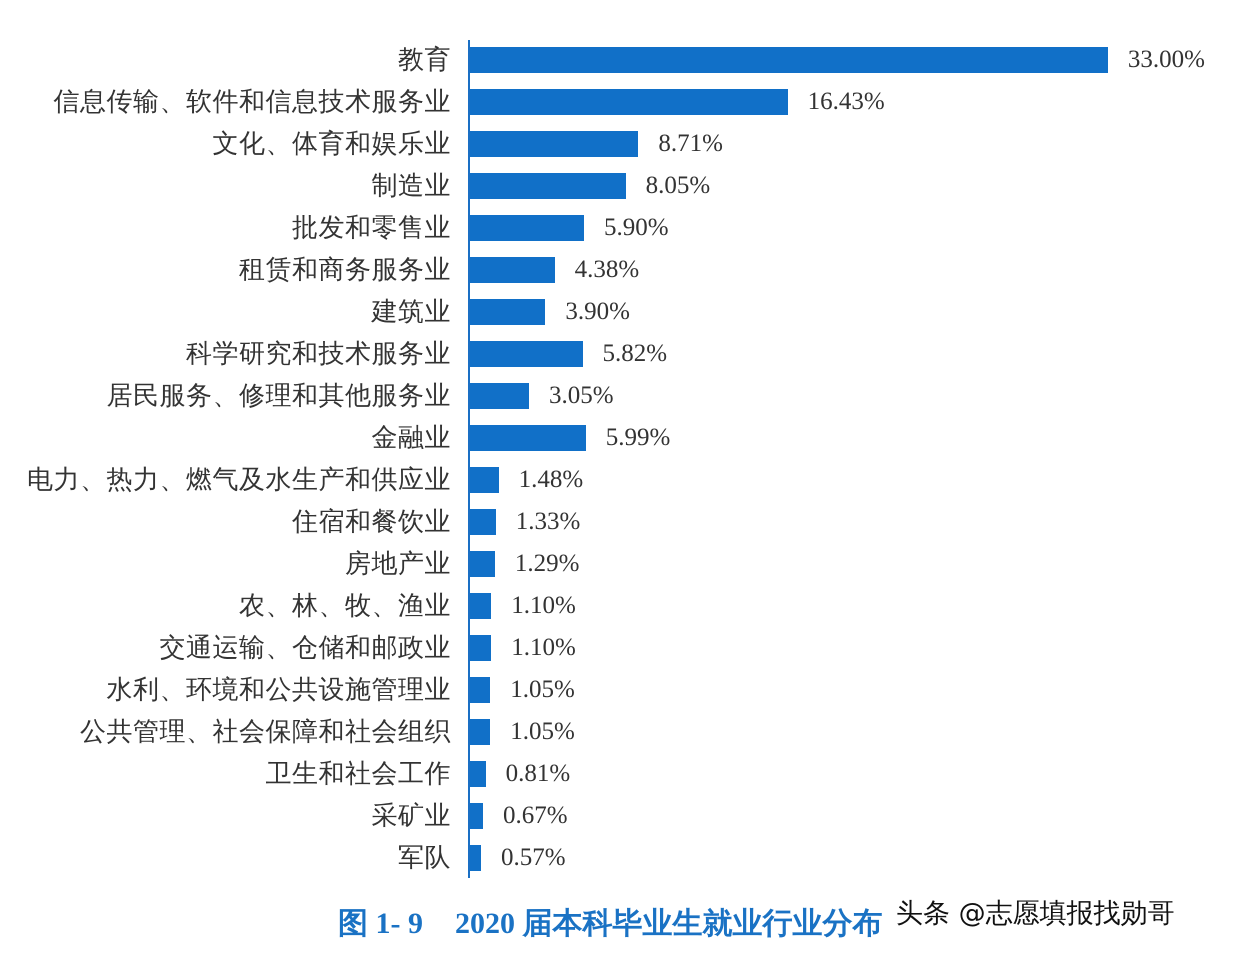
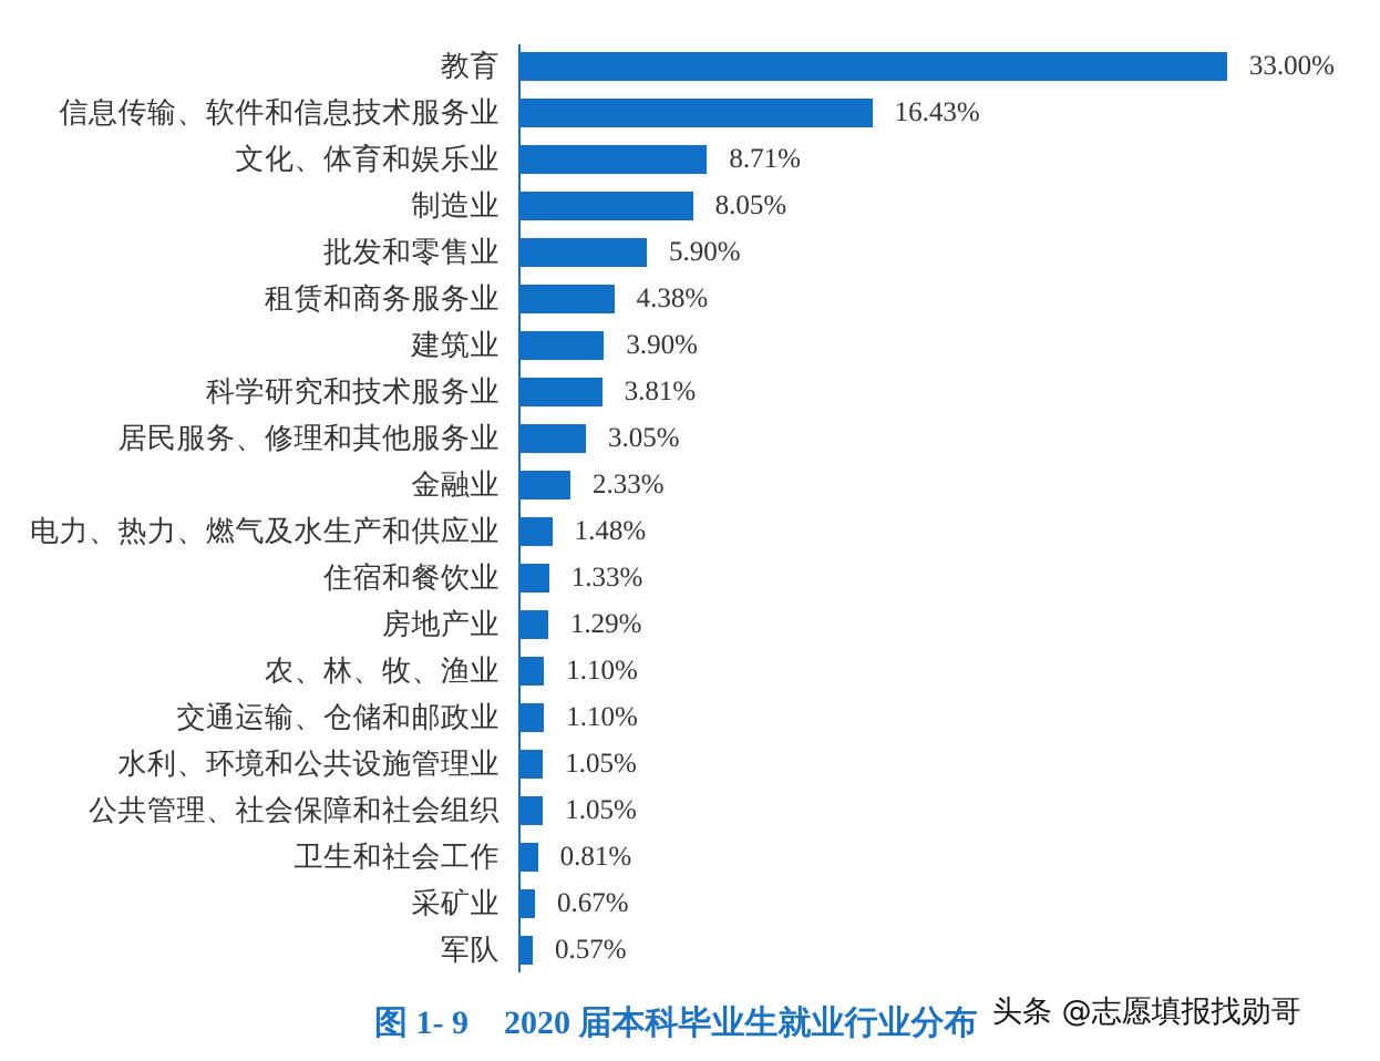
科学研究和技术服务业: 5.82% -> 3.81%
金融业: 5.99% -> 2.33%
